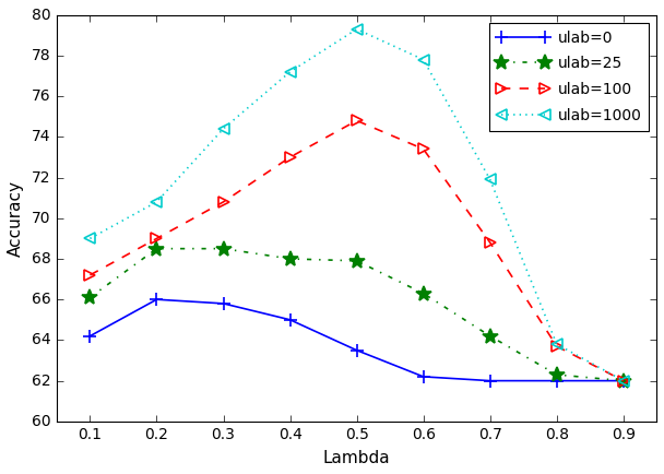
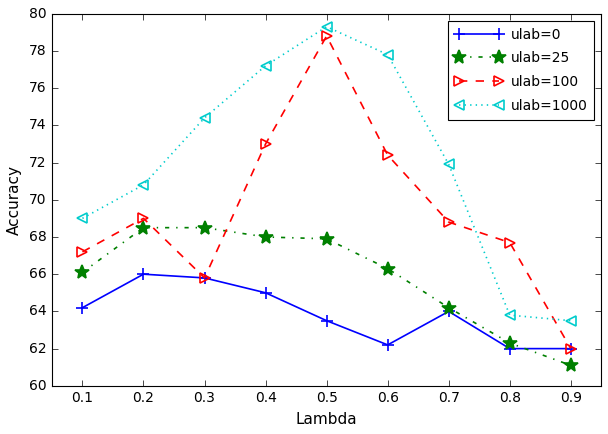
ulab=100/0.3: 70.8 -> 65.8
ulab=100/0.5: 74.8 -> 78.8
ulab=100/0.6: 73.4 -> 72.4
ulab=0/0.7: 62.0 -> 64.0
ulab=100/0.8: 63.7 -> 67.7
ulab=25/0.9: 62.0 -> 61.1
ulab=1000/0.9: 62.0 -> 63.5
